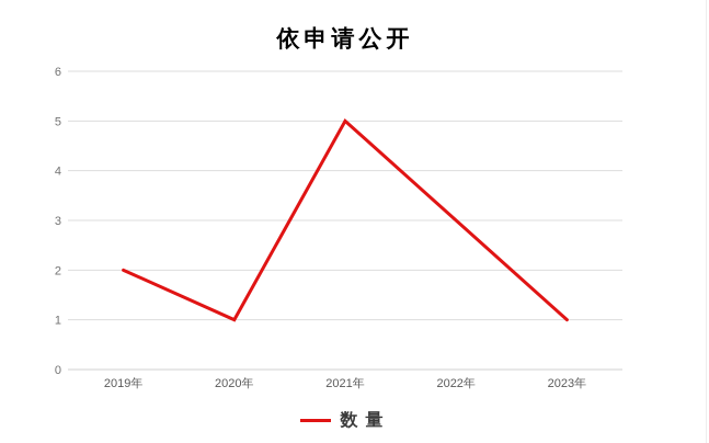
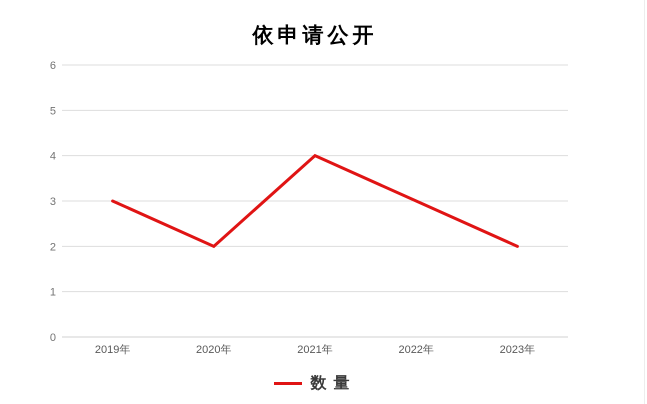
2019年: 2 -> 3
2020年: 1 -> 2
2021年: 5 -> 4
2023年: 1 -> 2
